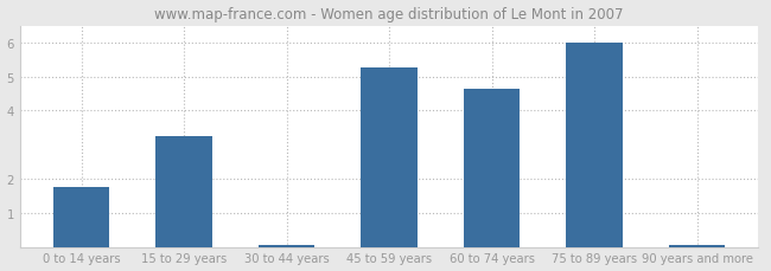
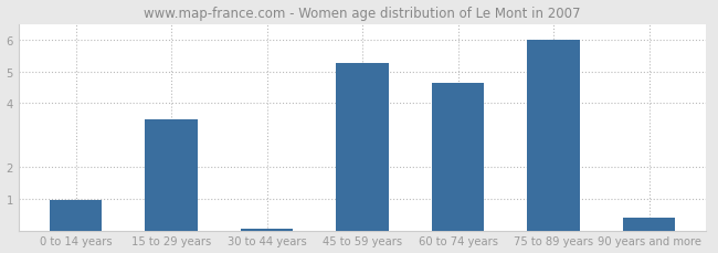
0 to 14 years: 1.75 -> 0.95
15 to 29 years: 3.25 -> 3.50
90 years and more: 0.05 -> 0.40
